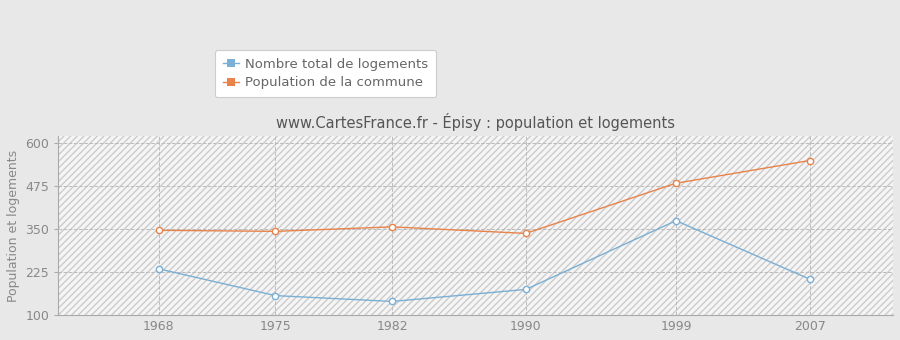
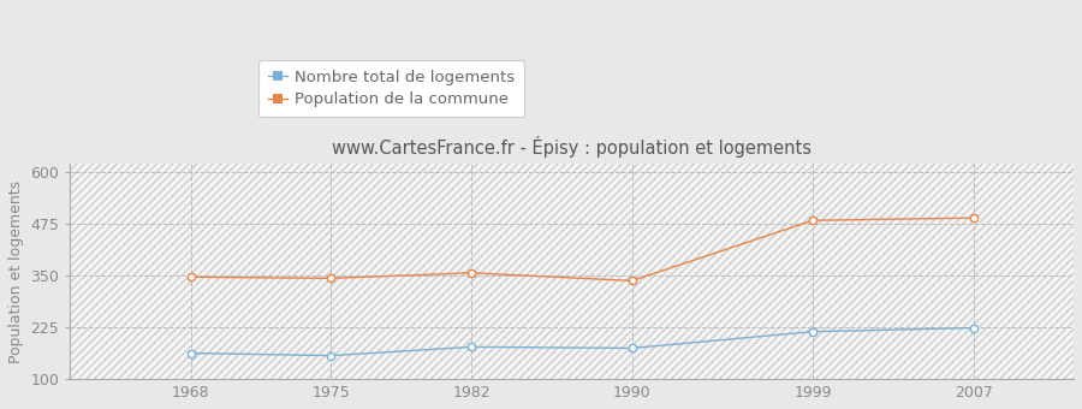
Nombre total de logements/1968: 235 -> 163
Nombre total de logements/1982: 140 -> 178
Nombre total de logements/1999: 375 -> 215
Nombre total de logements/2007: 205 -> 224
Population de la commune/2007: 550 -> 490
